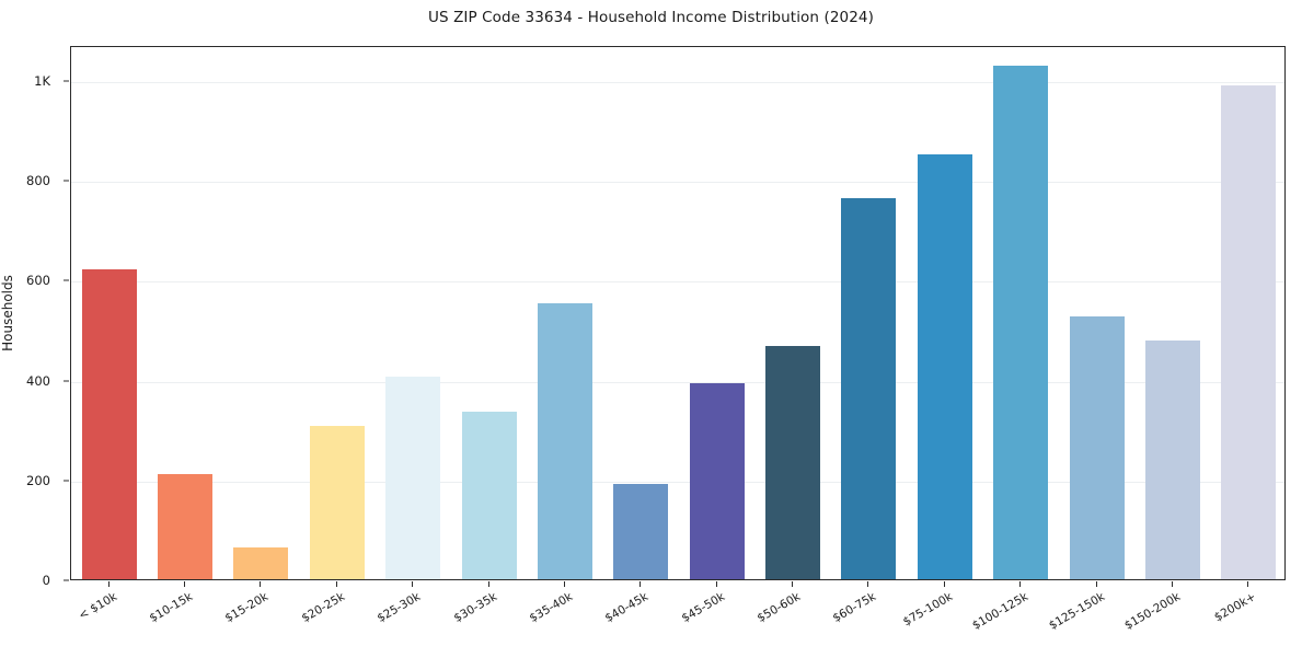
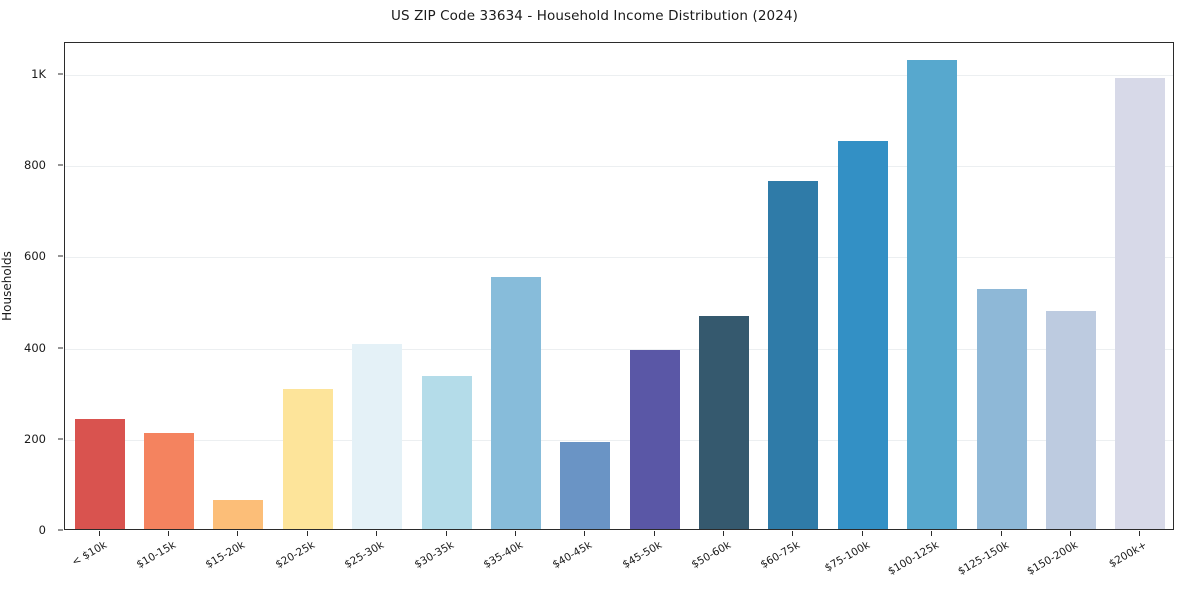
< $10k: 620 -> 240
